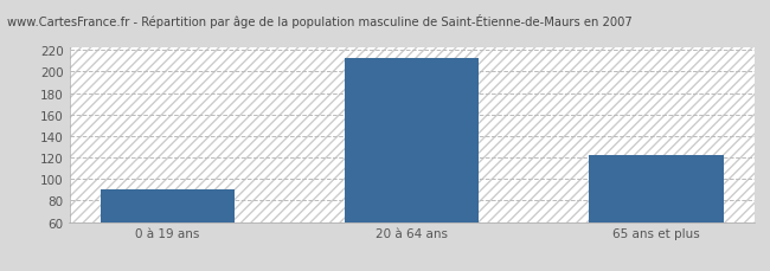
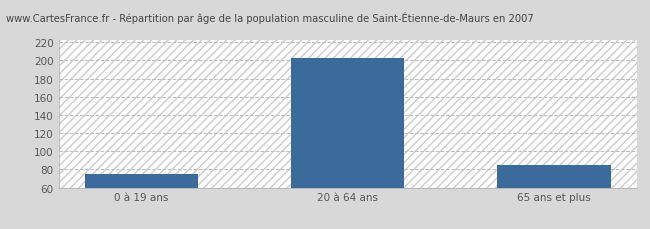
0 à 19 ans: 90 -> 75
20 à 64 ans: 212 -> 203
65 ans et plus: 122 -> 85
